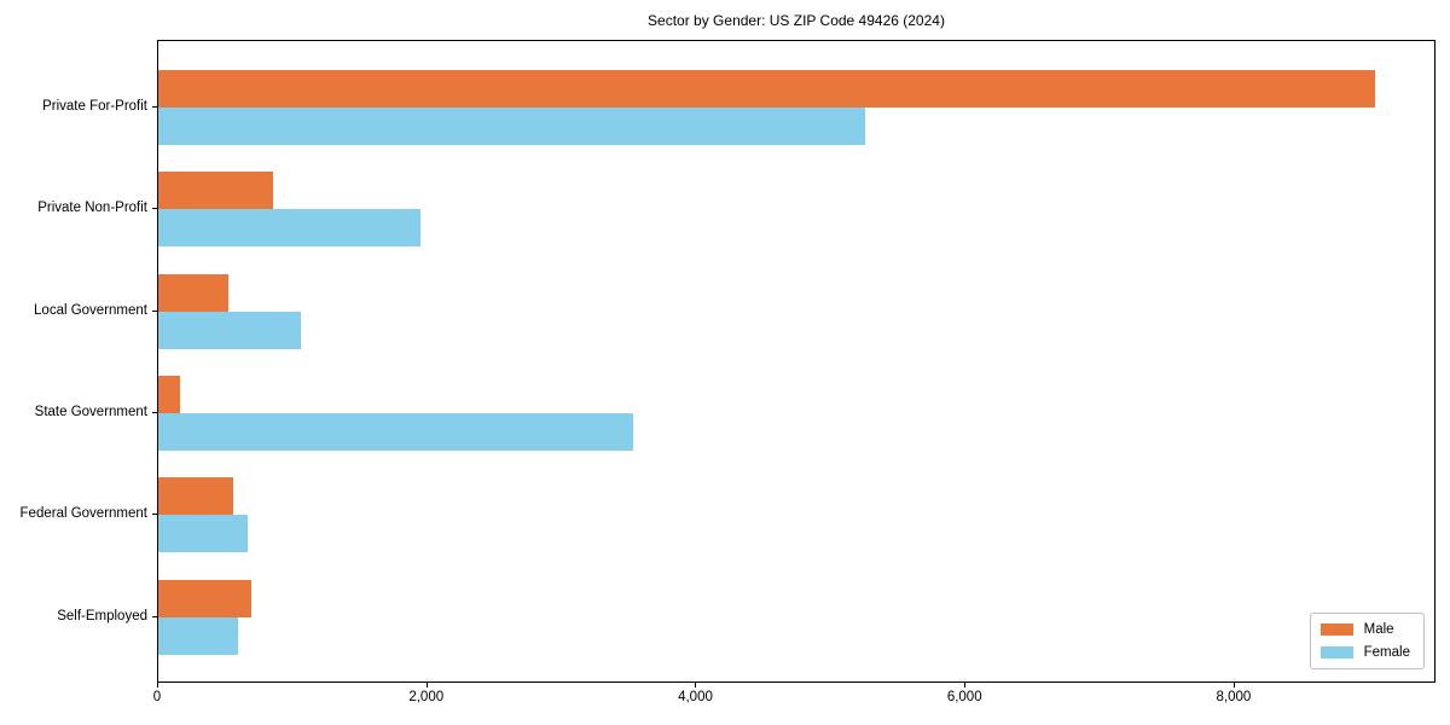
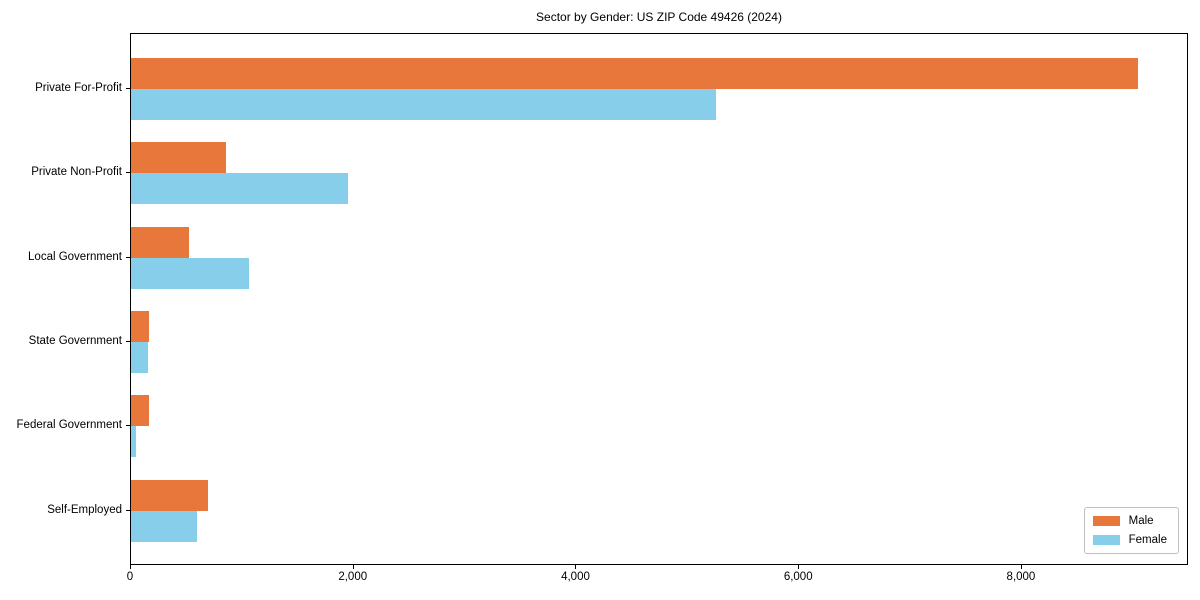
Female/State Government: 3530 -> 150
Male/Federal Government: 560 -> 160
Female/Federal Government: 660 -> 40
